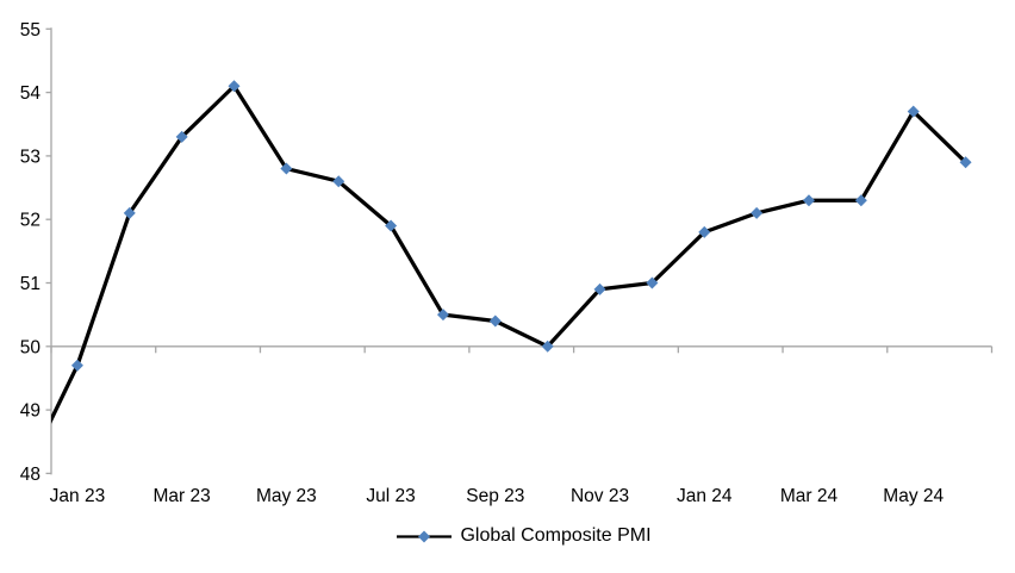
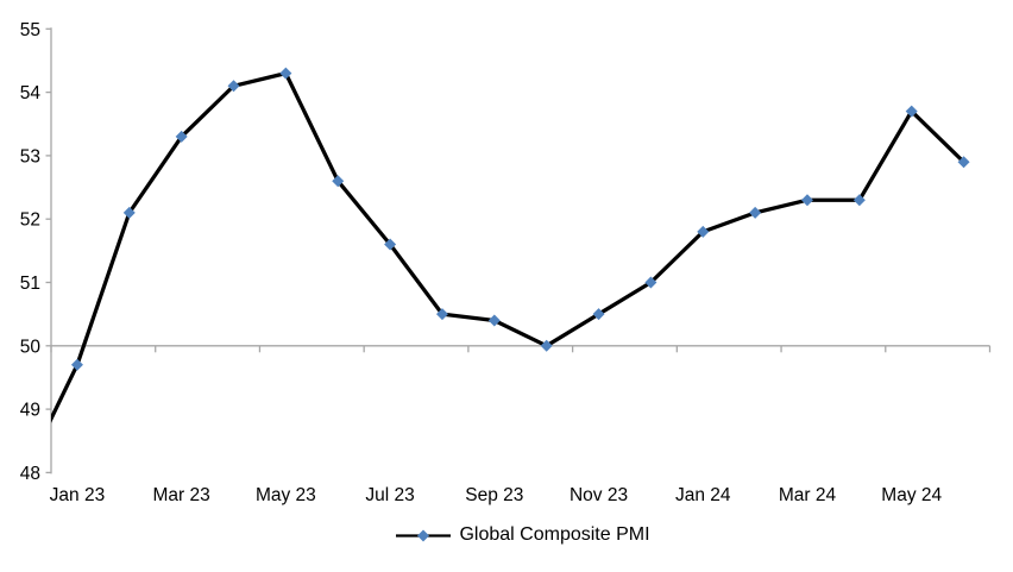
May 23: 52.8 -> 54.3
Jul 23: 51.9 -> 51.6
Nov 23: 50.9 -> 50.5
